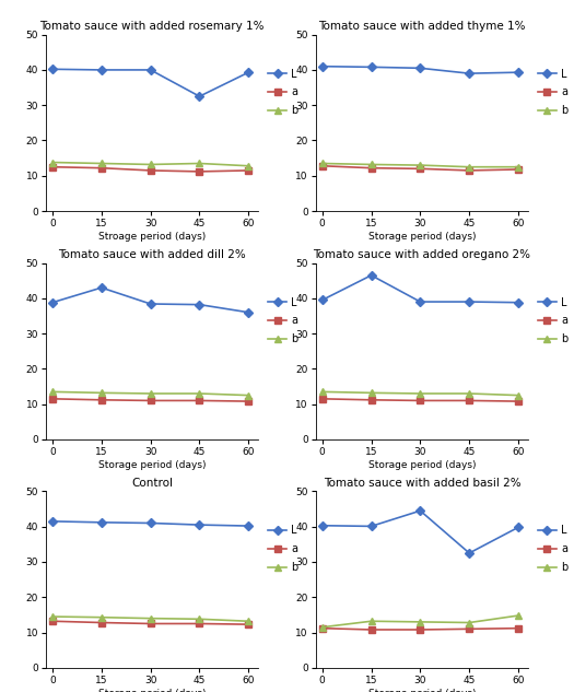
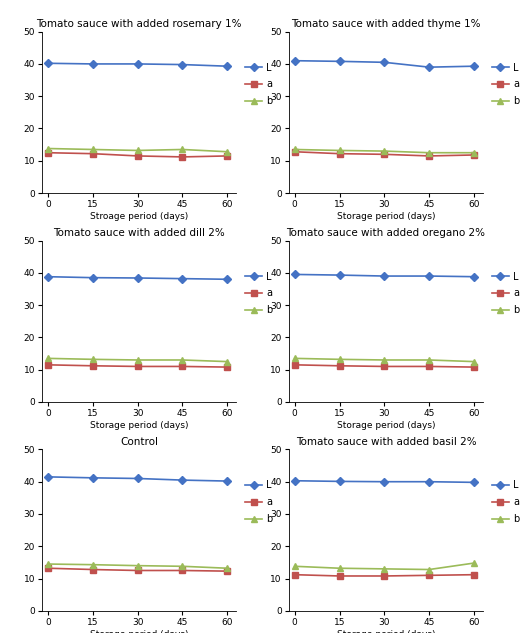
Tomato sauce with added rosemary 1%/L/45: 32.5 -> 39.8
Tomato sauce with added dill 2%/L/15: 43.0 -> 38.5
Tomato sauce with added dill 2%/L/60: 36.0 -> 38.0
Tomato sauce with added oregano 2%/L/15: 46.5 -> 39.3
Tomato sauce with added basil 2%/b/0: 11.5 -> 13.8
Tomato sauce with added basil 2%/L/30: 44.5 -> 40.0
Tomato sauce with added basil 2%/L/45: 32.5 -> 40.0
